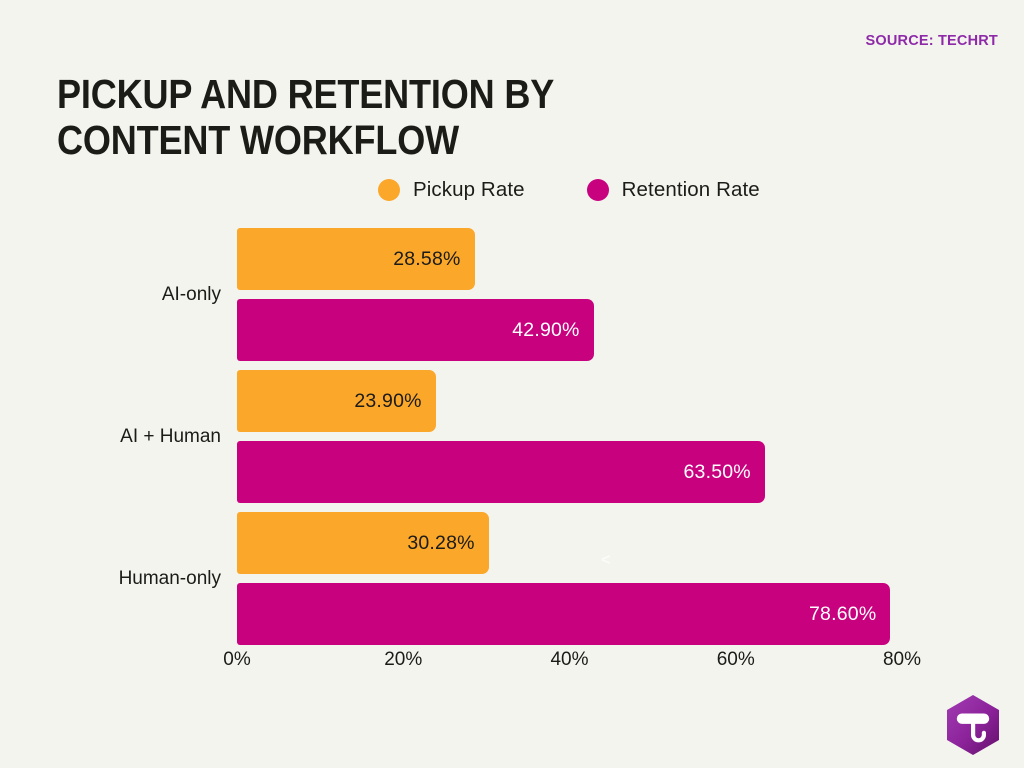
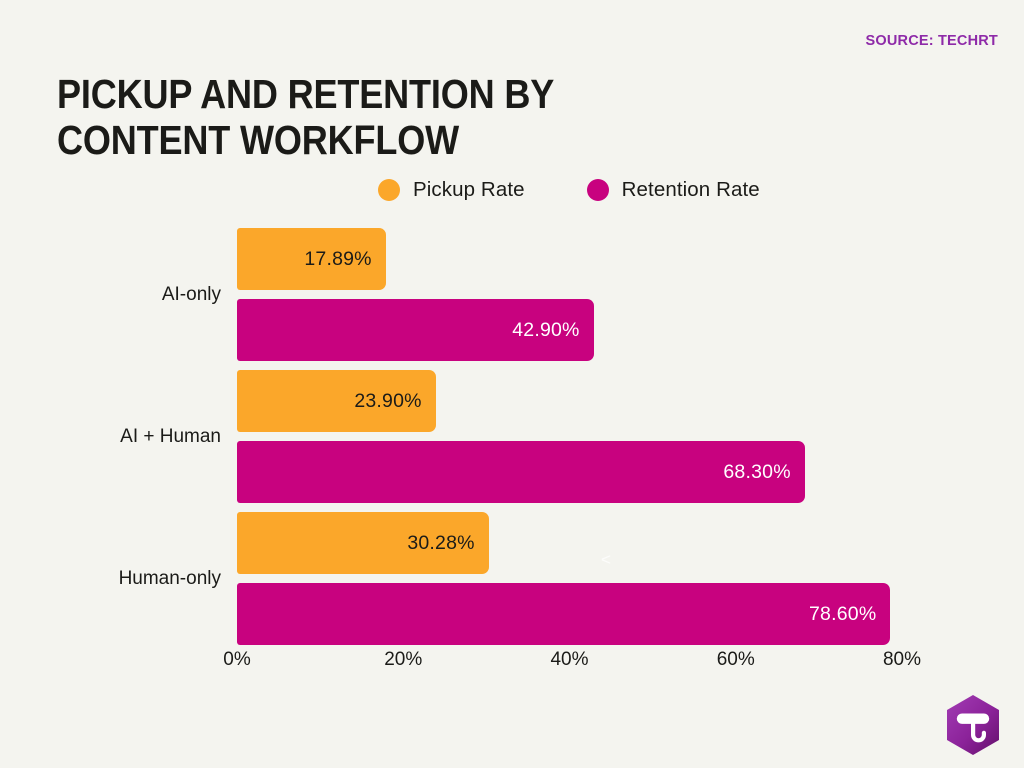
Pickup Rate/AI-only: 28.58% -> 17.89%
Retention Rate/AI + Human: 63.50% -> 68.30%
